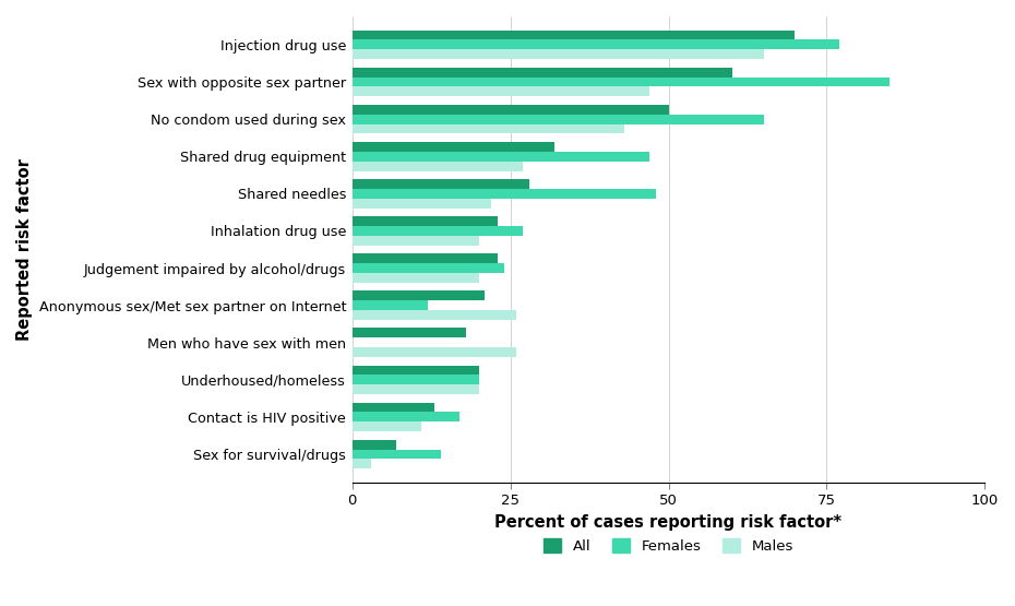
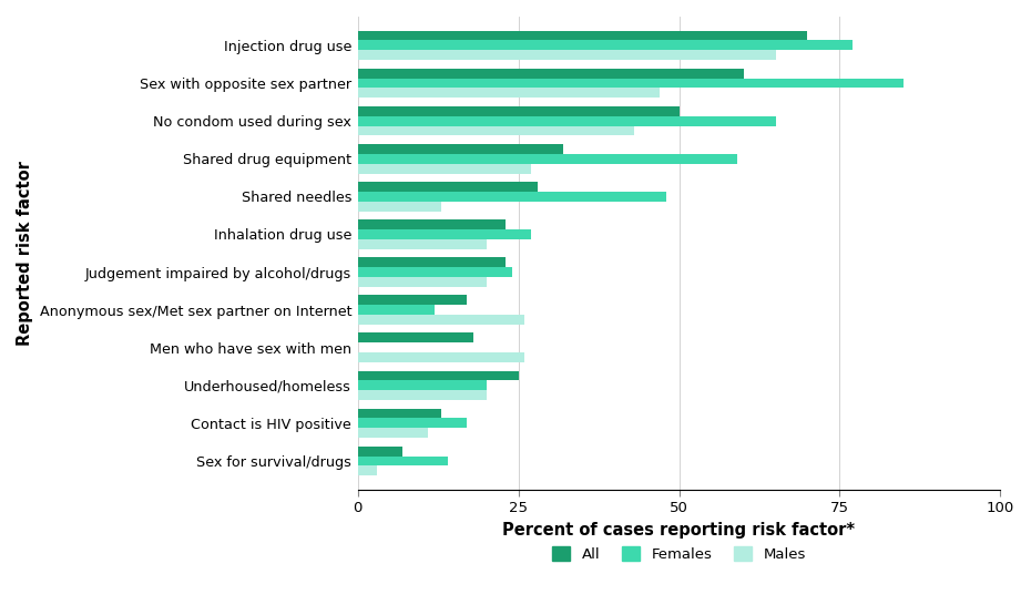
Females/Shared drug equipment: 47 -> 59
Males/Shared needles: 22 -> 13
All/Anonymous sex/Met sex partner on Internet: 21 -> 17
All/Underhoused/homeless: 20 -> 25
